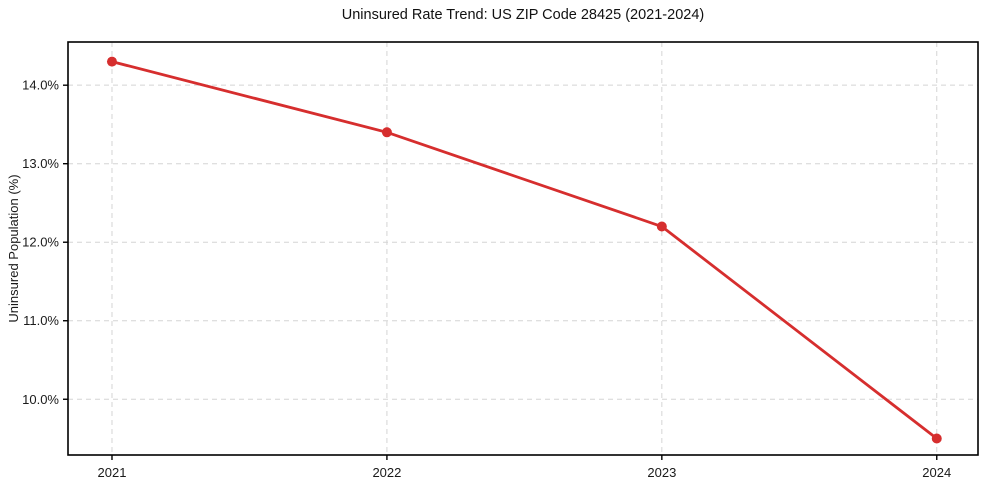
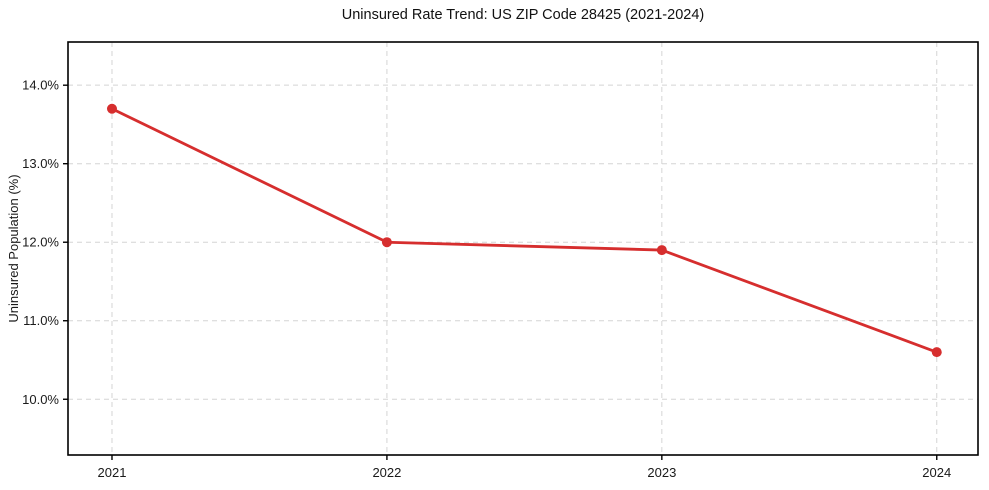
2021: 14.3% -> 13.7%
2022: 13.4% -> 12.0%
2023: 12.2% -> 11.9%
2024: 9.5% -> 10.6%
